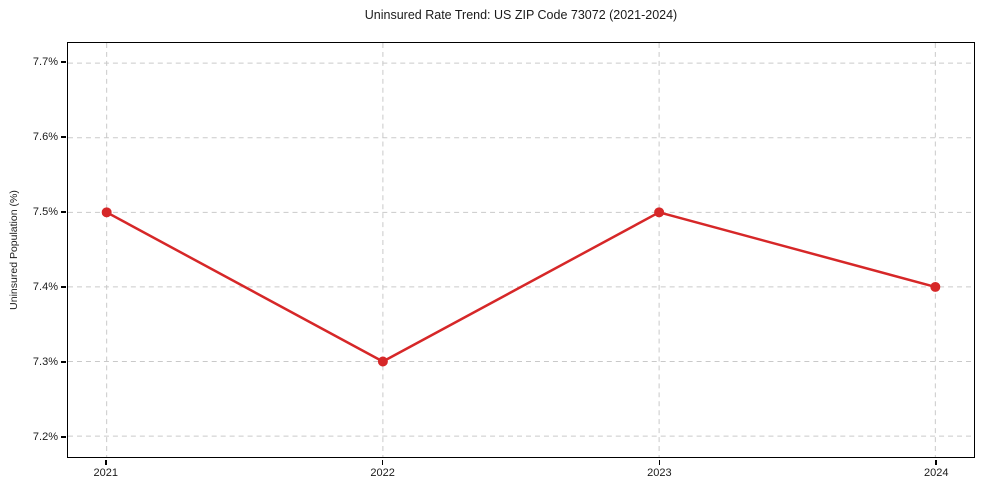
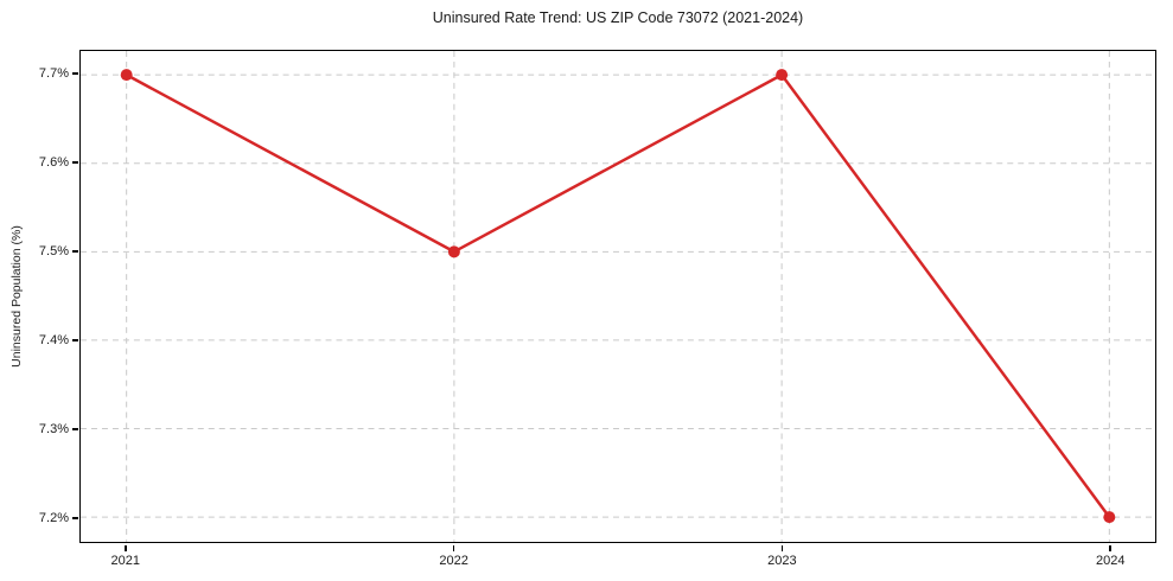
2021: 7.5% -> 7.7%
2022: 7.3% -> 7.5%
2023: 7.5% -> 7.7%
2024: 7.4% -> 7.2%
